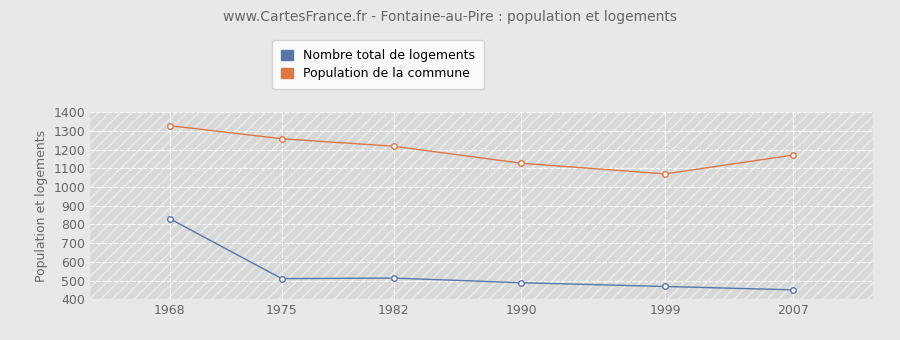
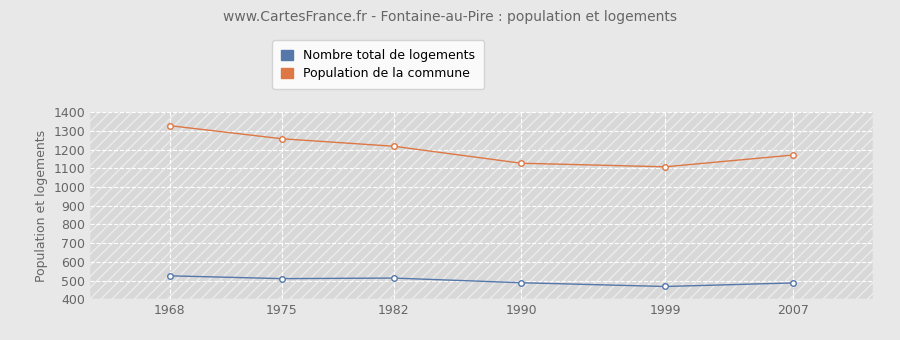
Nombre total de logements/1968: 830 -> 520
Population de la commune/1999: 1070 -> 1110
Nombre total de logements/2007: 450 -> 490
